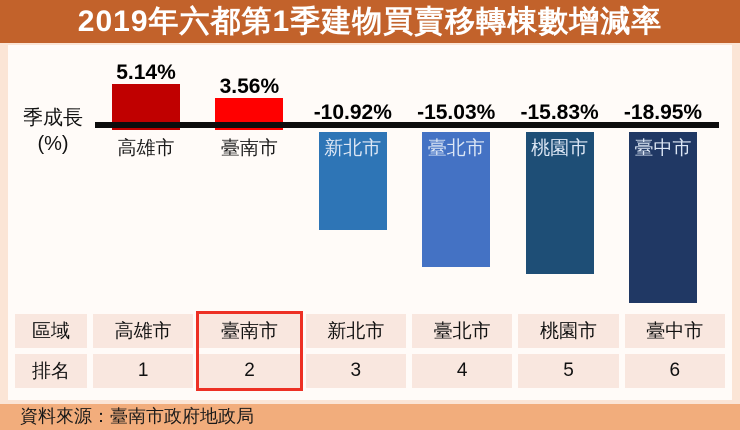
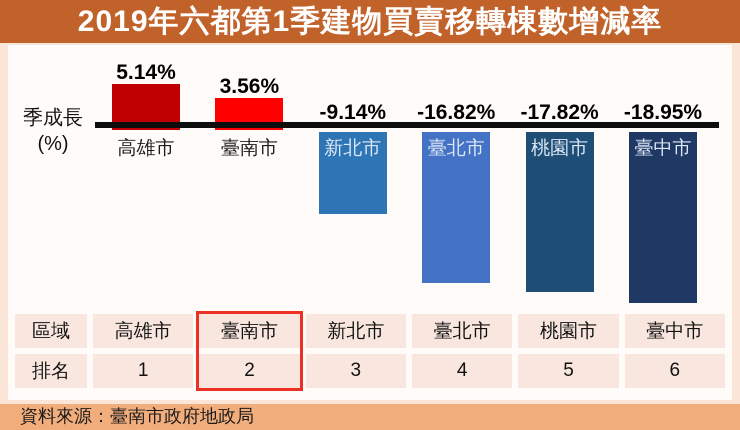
新北市: -10.92% -> -9.14%
臺北市: -15.03% -> -16.82%
桃園市: -15.83% -> -17.82%
